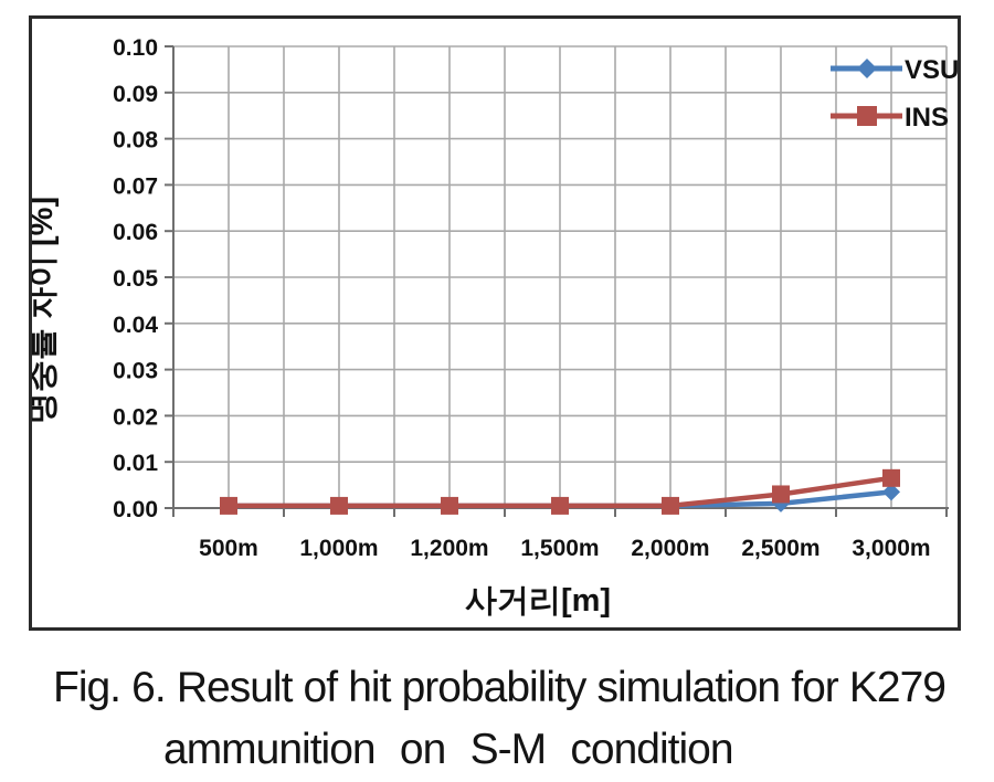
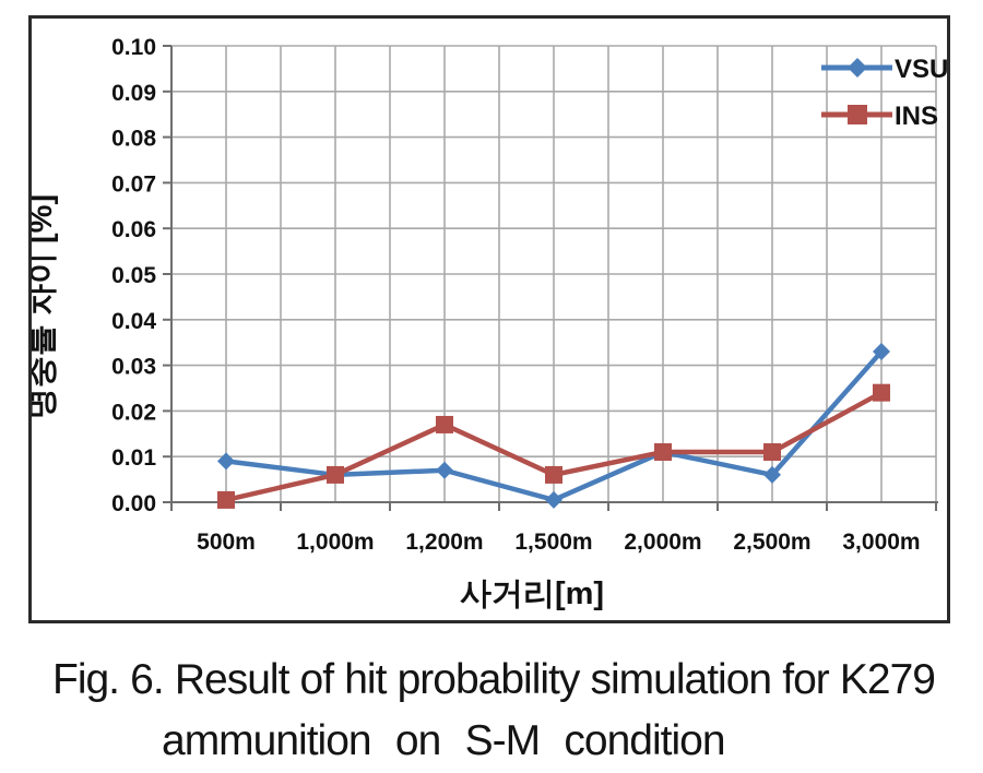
VSU/500m: 0.001 -> 0.009
VSU/1,000m: 0.001 -> 0.006
INS/1,000m: 0.001 -> 0.006
VSU/1,200m: 0.001 -> 0.007
INS/1,200m: 0.001 -> 0.017
INS/1,500m: 0.001 -> 0.006
VSU/2,000m: 0.001 -> 0.011
INS/2,000m: 0.001 -> 0.011
VSU/2,500m: 0.001 -> 0.006
INS/2,500m: 0.003 -> 0.011
VSU/3,000m: 0.004 -> 0.033
INS/3,000m: 0.006 -> 0.024
